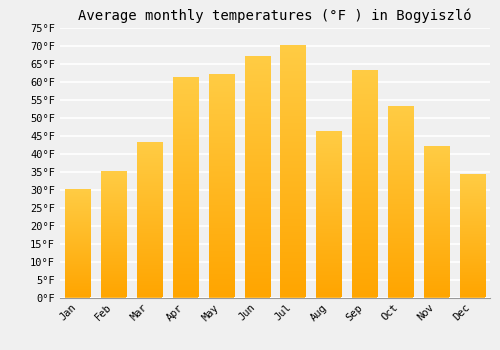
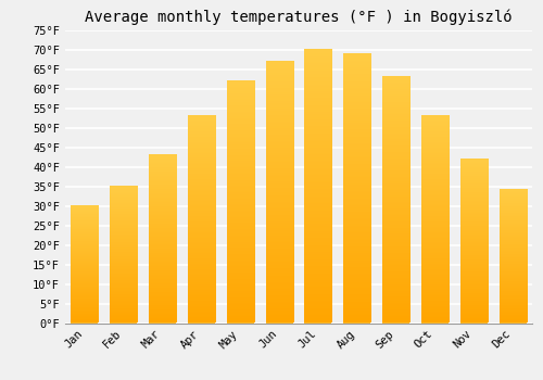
Apr: 61°F -> 53°F
Aug: 46°F -> 69°F
